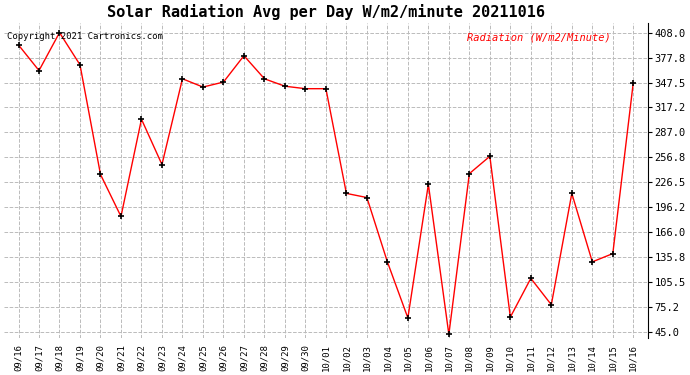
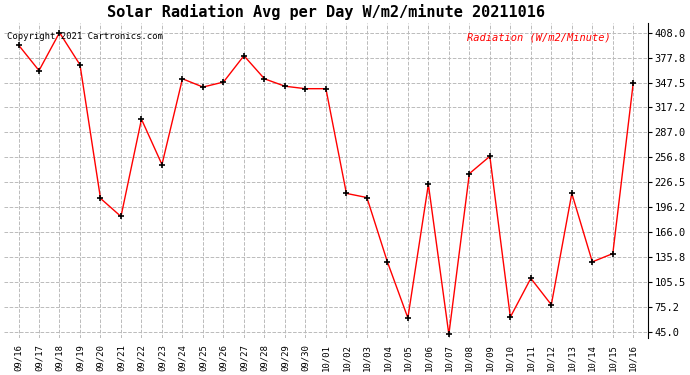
09/20: 236 -> 207
